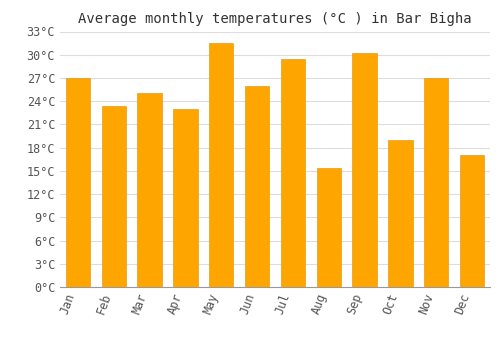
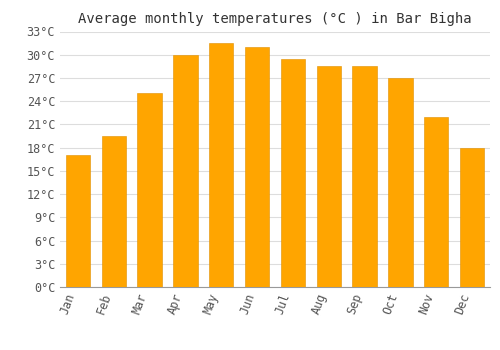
Jan: 27.0°C -> 17.0°C
Feb: 23.4°C -> 19.5°C
Apr: 23.0°C -> 30.0°C
Jun: 26.0°C -> 31.0°C
Aug: 15.4°C -> 28.5°C
Sep: 30.2°C -> 28.5°C
Oct: 19.0°C -> 27.0°C
Nov: 27.0°C -> 22.0°C
Dec: 17.0°C -> 18.0°C
